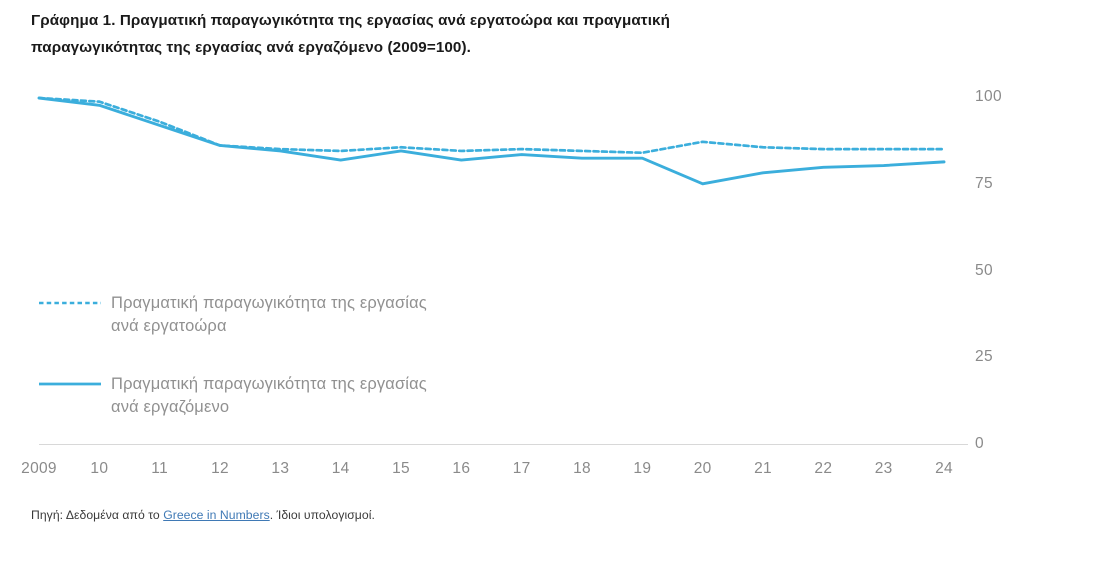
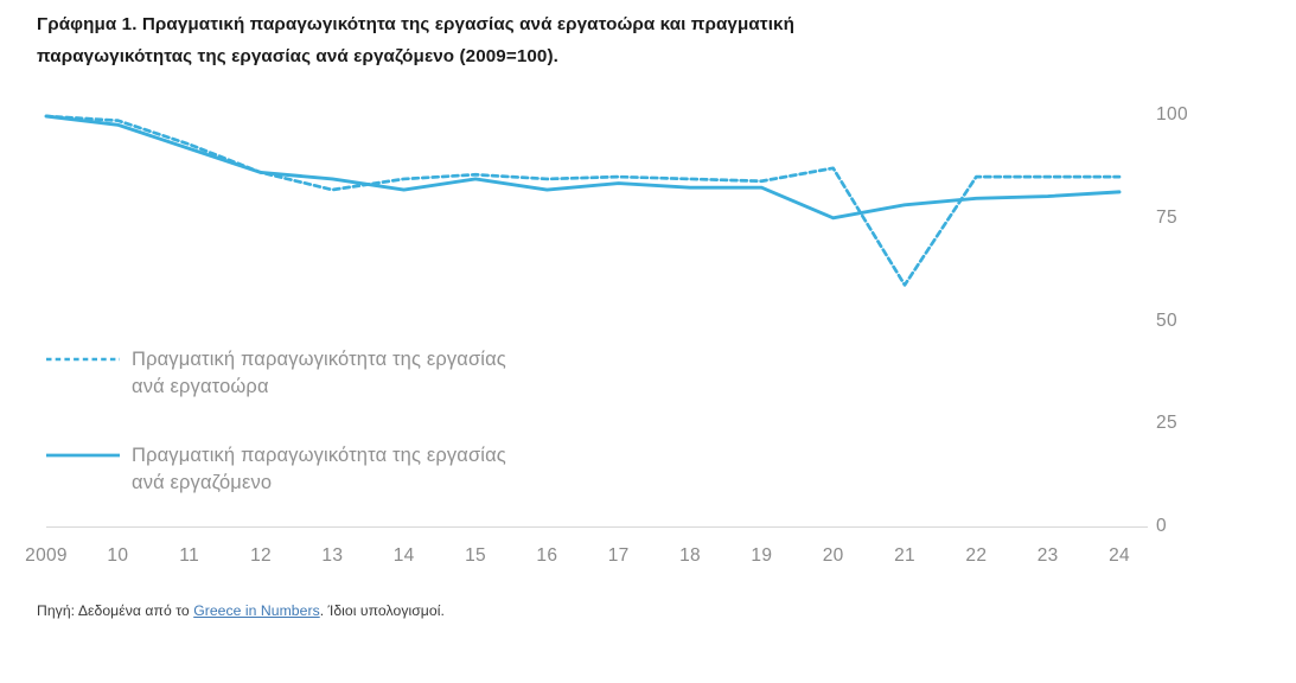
Πραγματική παραγωγικότητα της εργασίας ανά εργατοώρα/13: 86 -> 83
Πραγματική παραγωγικότητα της εργασίας ανά εργατοώρα/21: 86 -> 61
